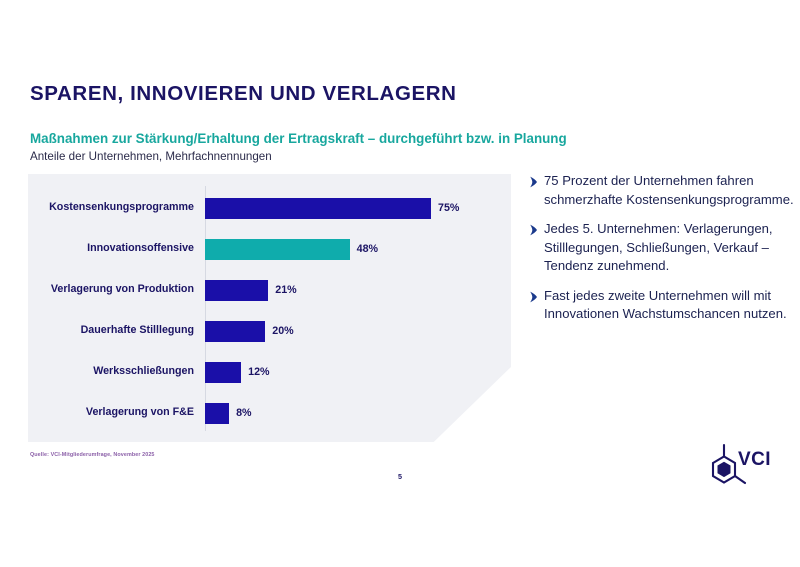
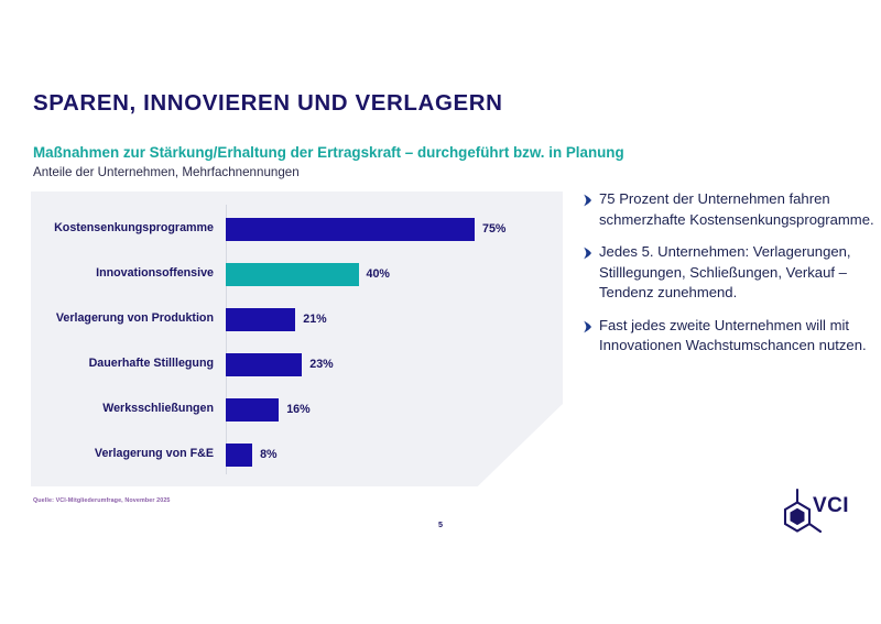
Innovationsoffensive: 48% -> 40%
Dauerhafte Stilllegung: 20% -> 23%
Werksschließungen: 12% -> 16%
